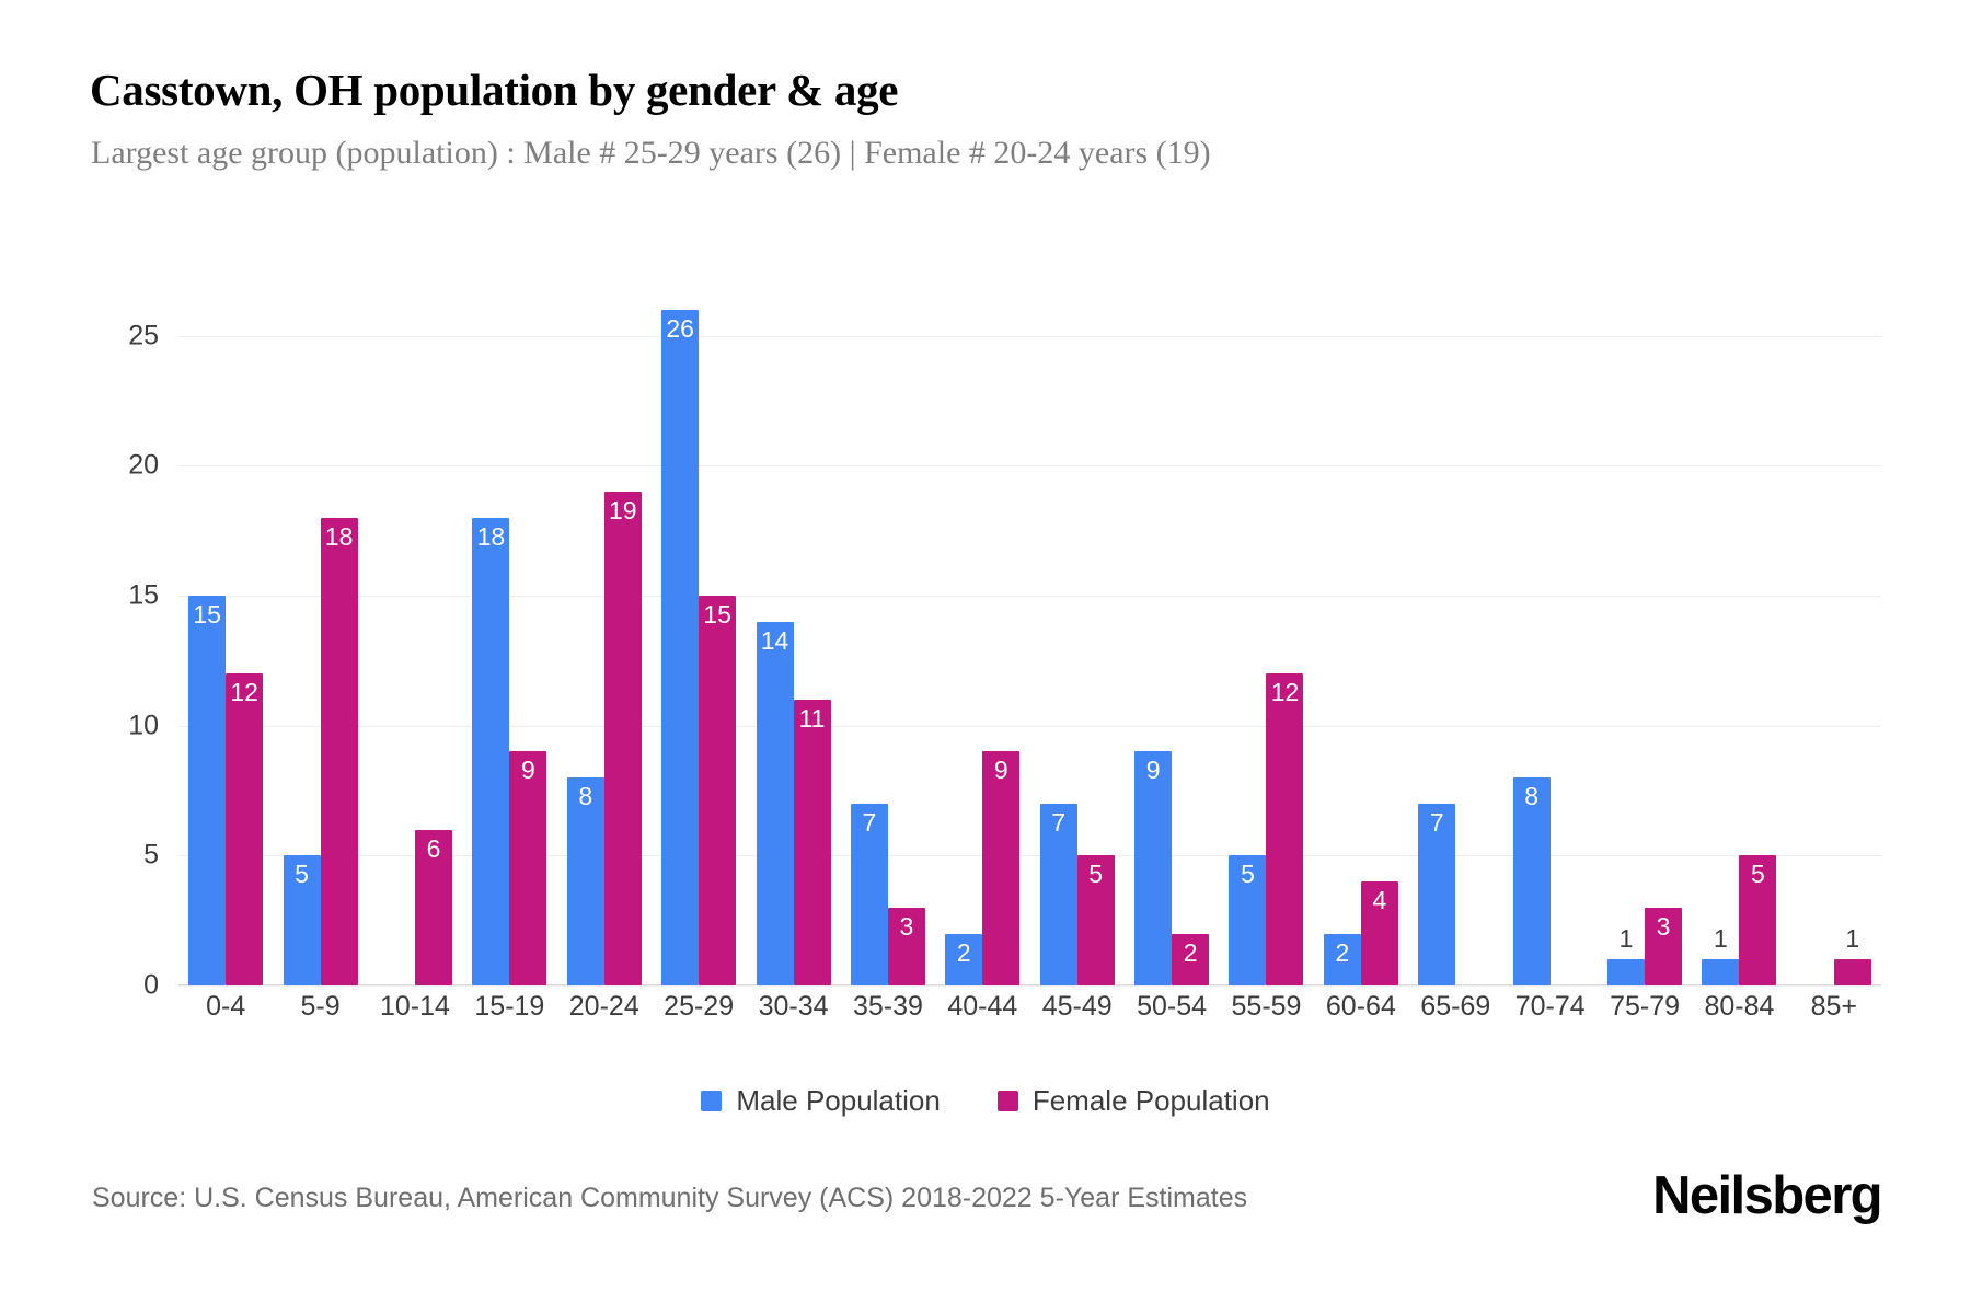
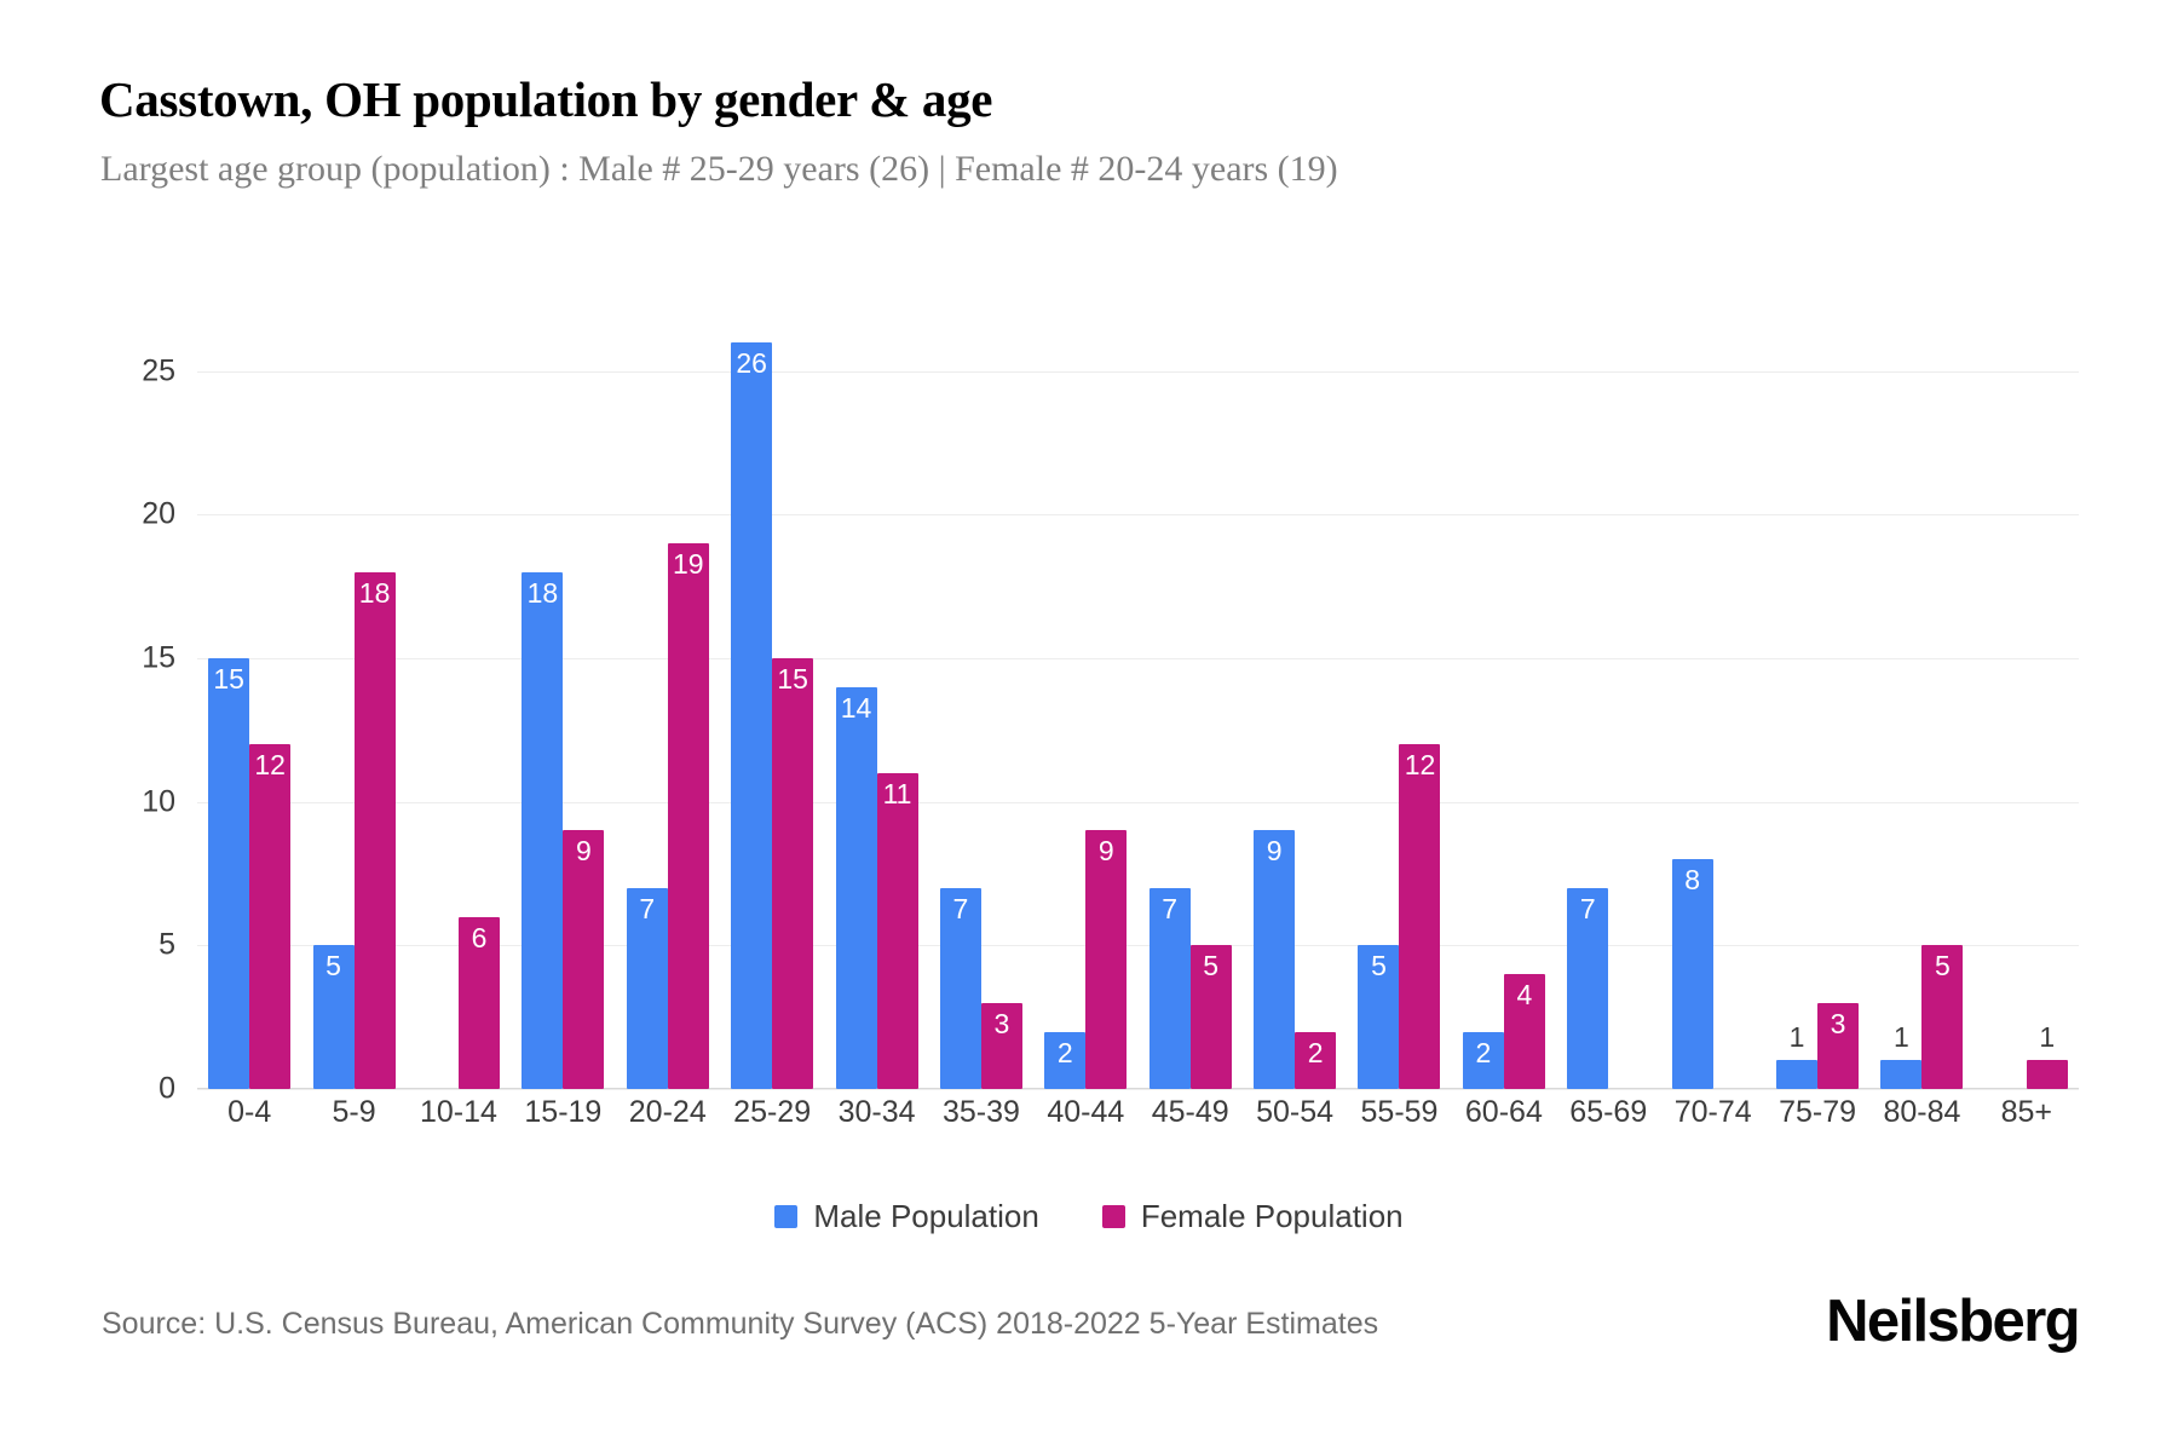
Male Population/20-24: 8 -> 7
